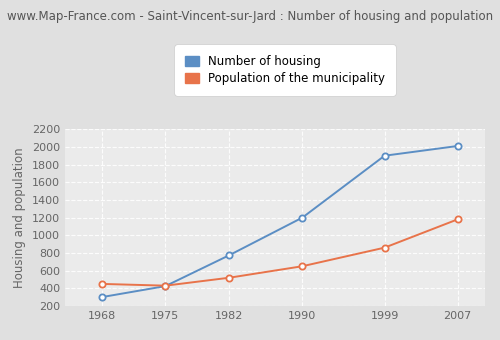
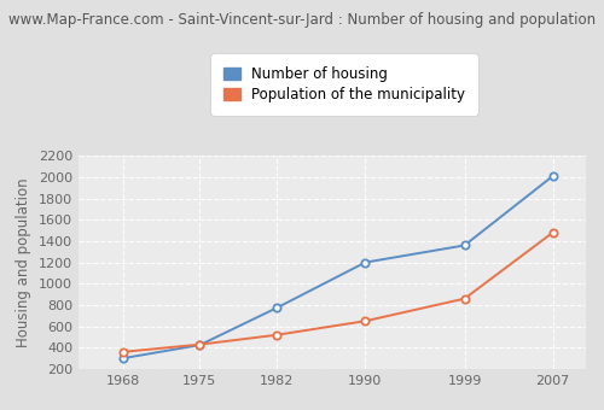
Population of the municipality/1968: 450 -> 360
Number of housing/1999: 1900 -> 1360
Population of the municipality/2007: 1180 -> 1480
